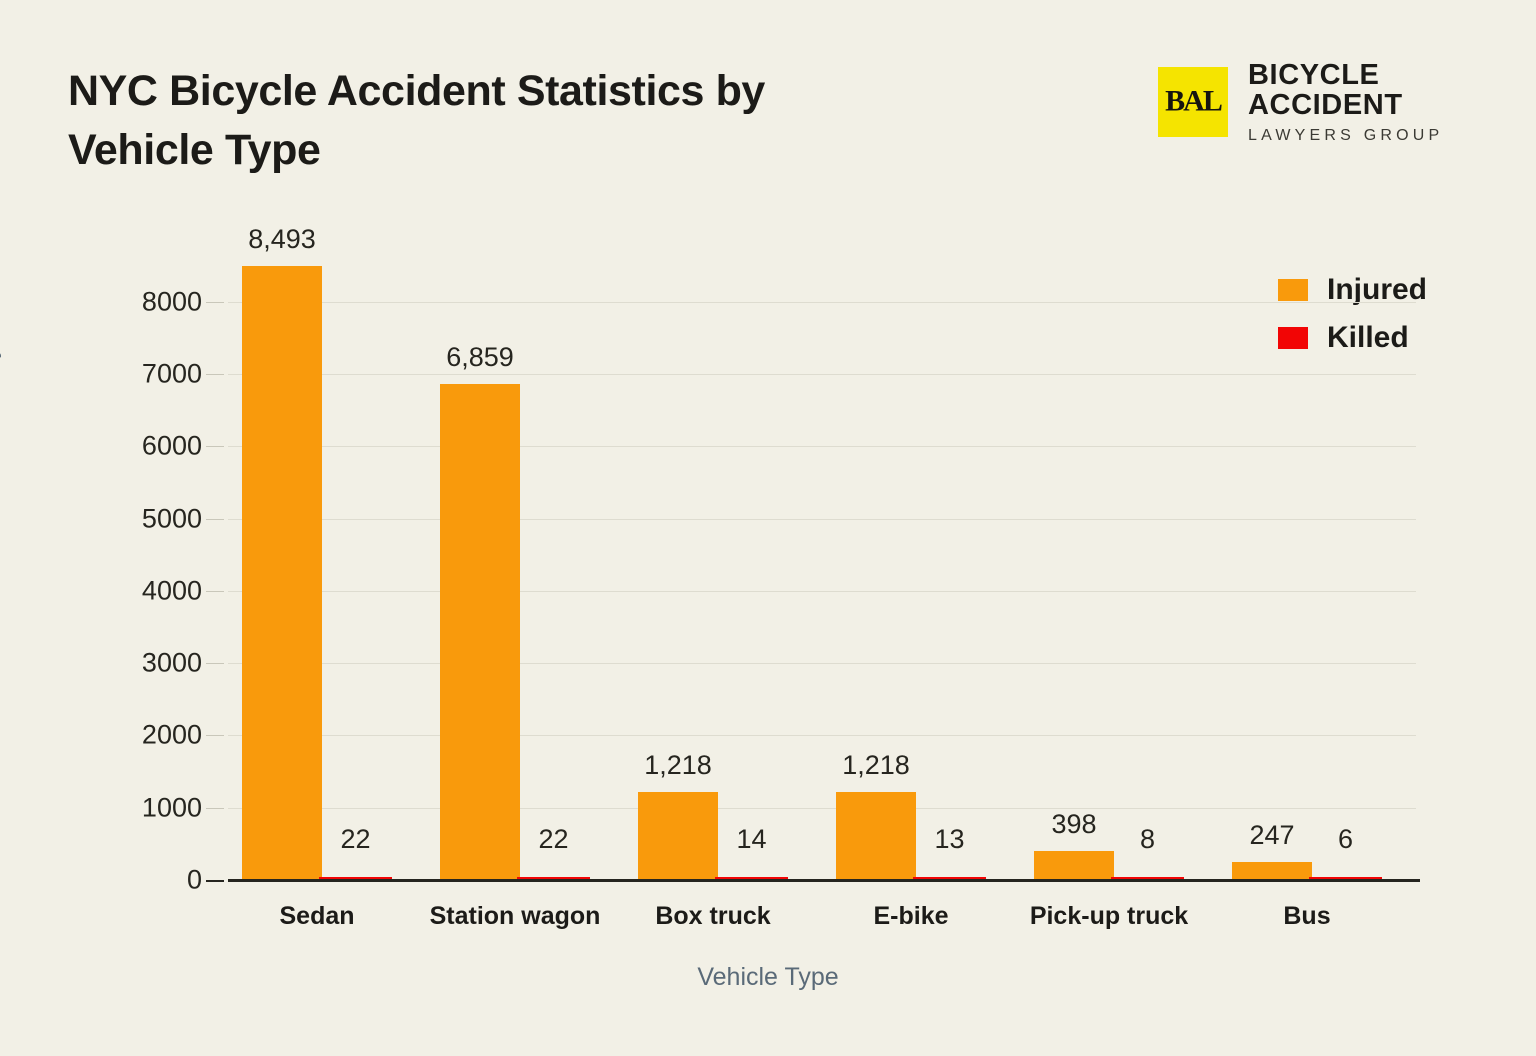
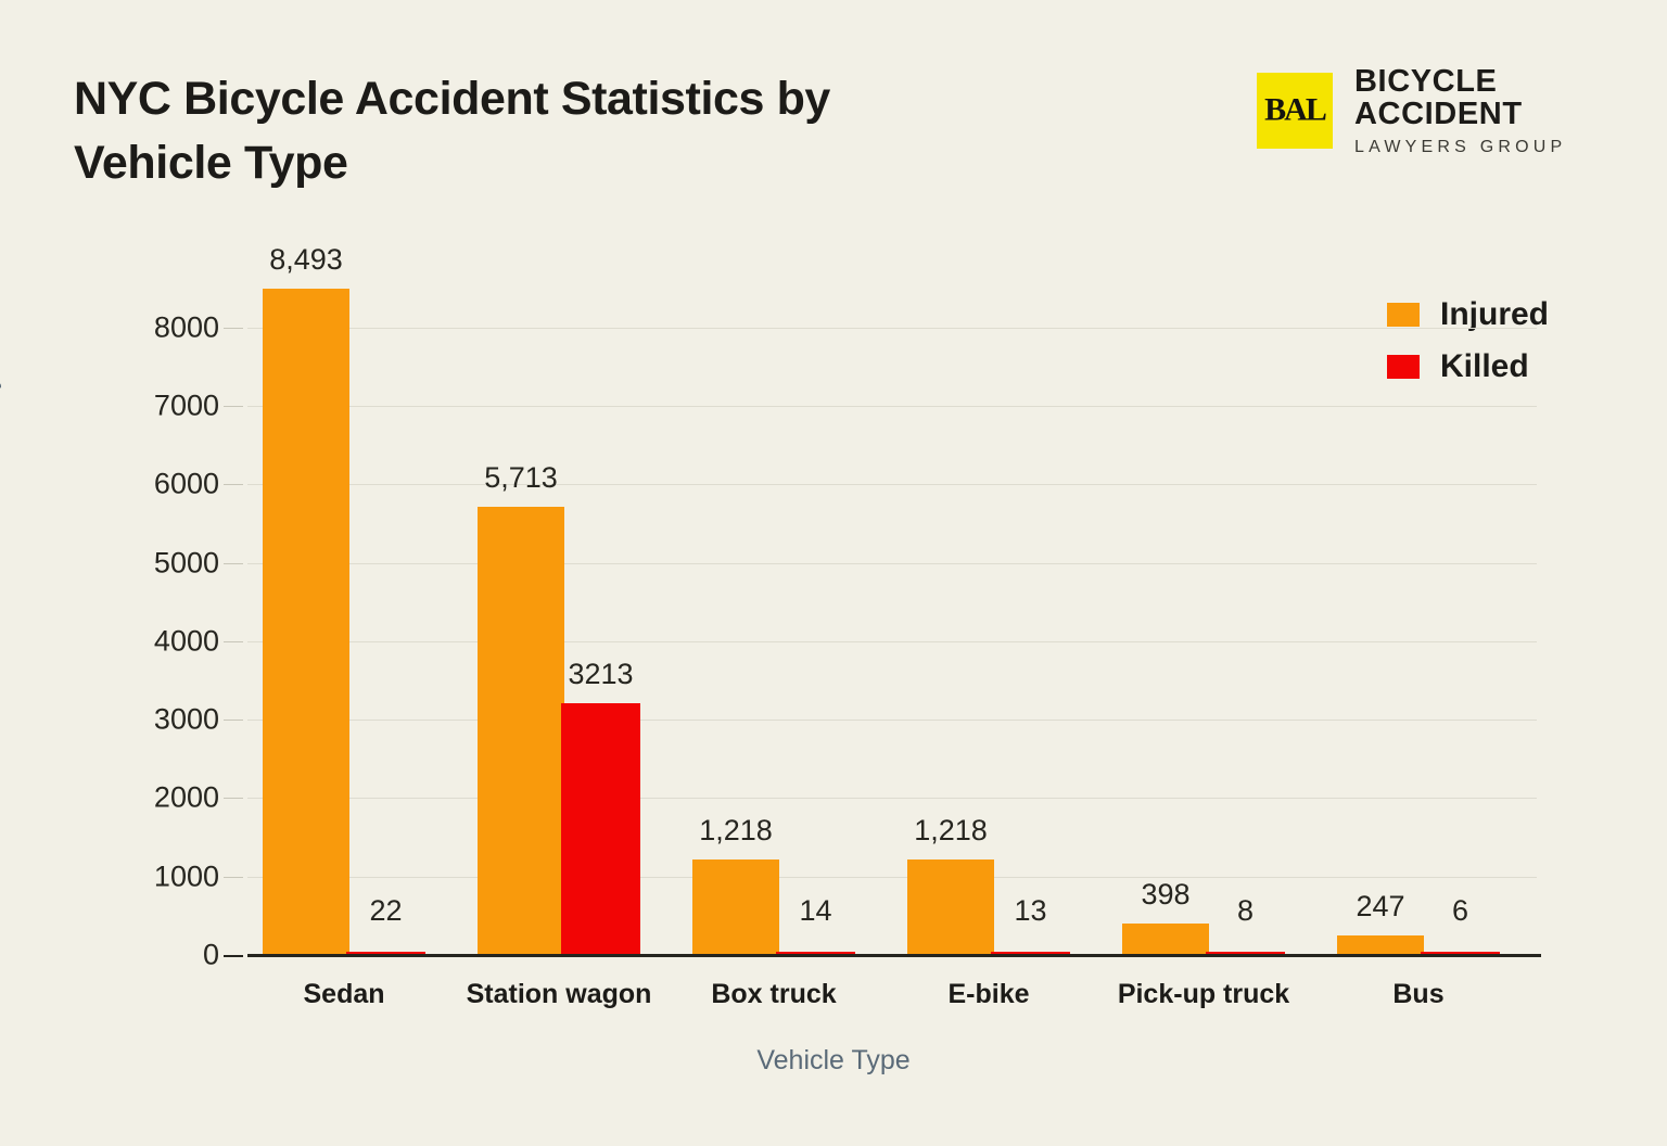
Injured/Station wagon: 6,859 -> 5,713
Killed/Station wagon: 22 -> 3213
